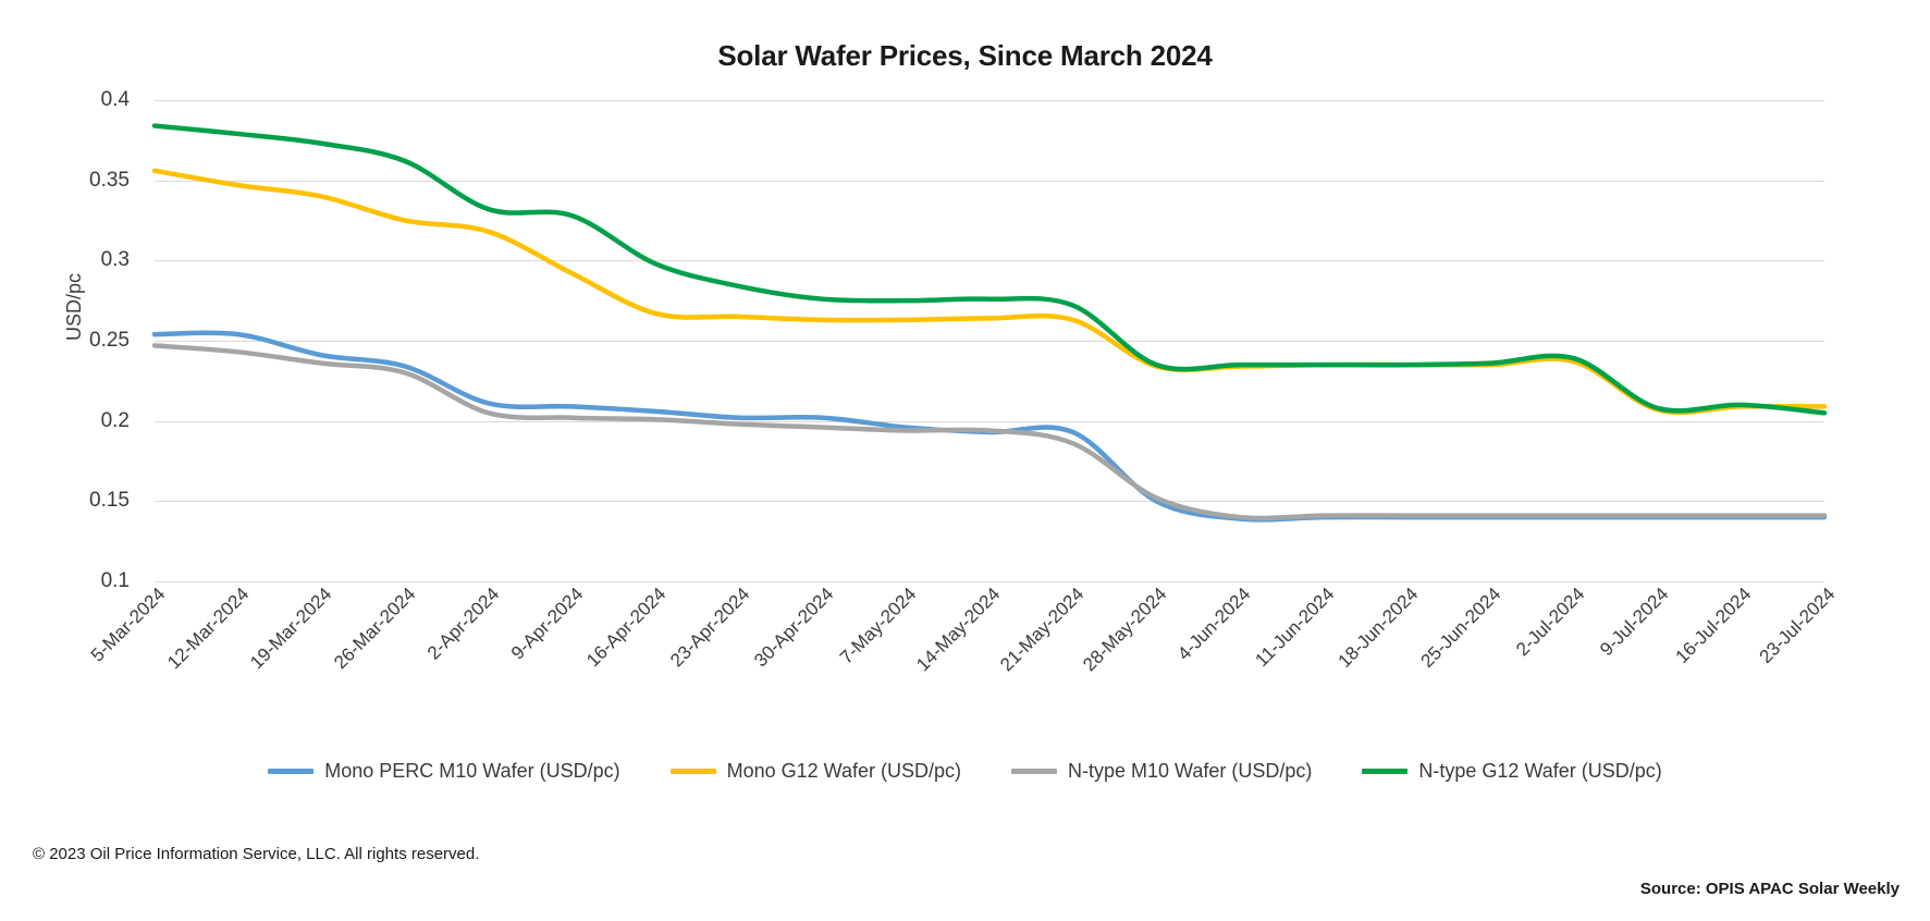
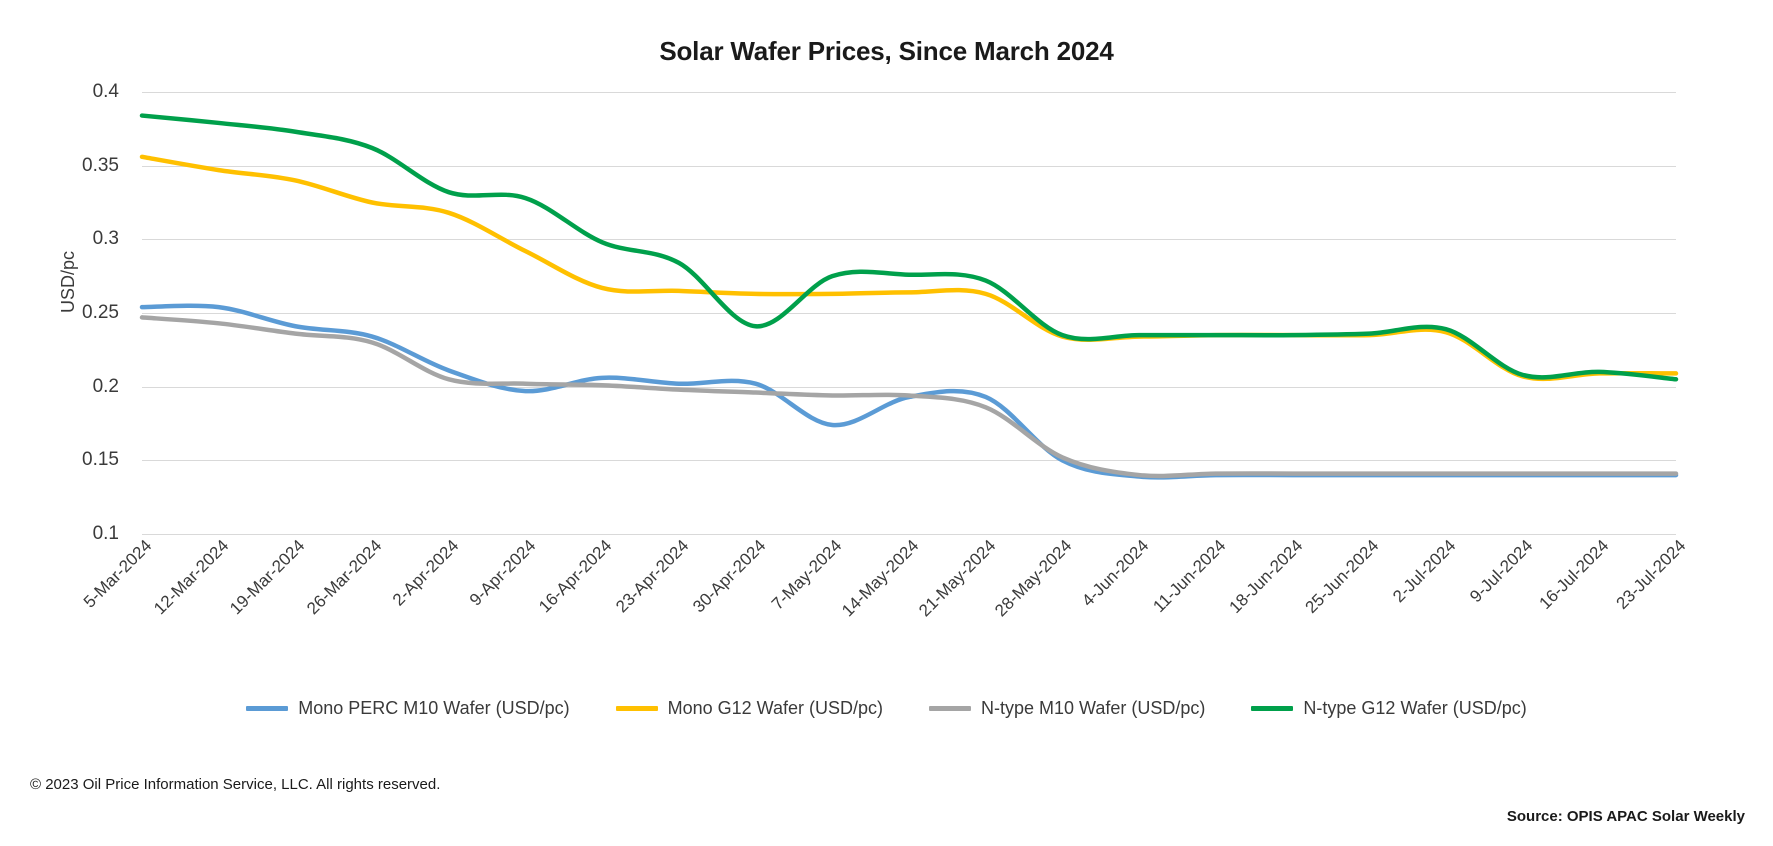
Mono PERC M10 Wafer (USD/pc)/9-Apr-2024: 0.209 -> 0.197
N-type G12 Wafer (USD/pc)/30-Apr-2024: 0.276 -> 0.241
Mono PERC M10 Wafer (USD/pc)/7-May-2024: 0.196 -> 0.174
